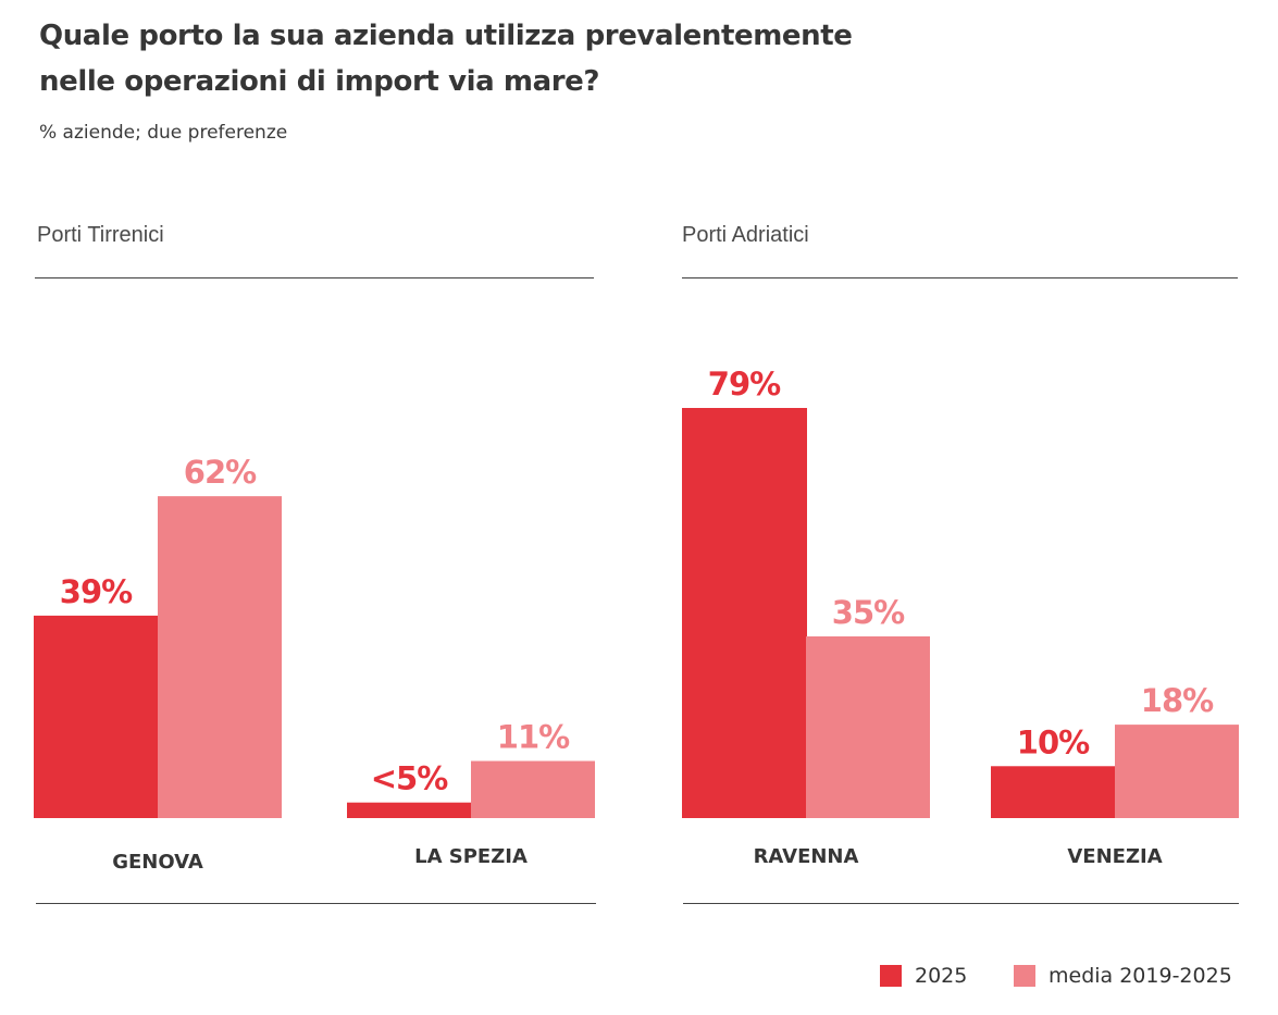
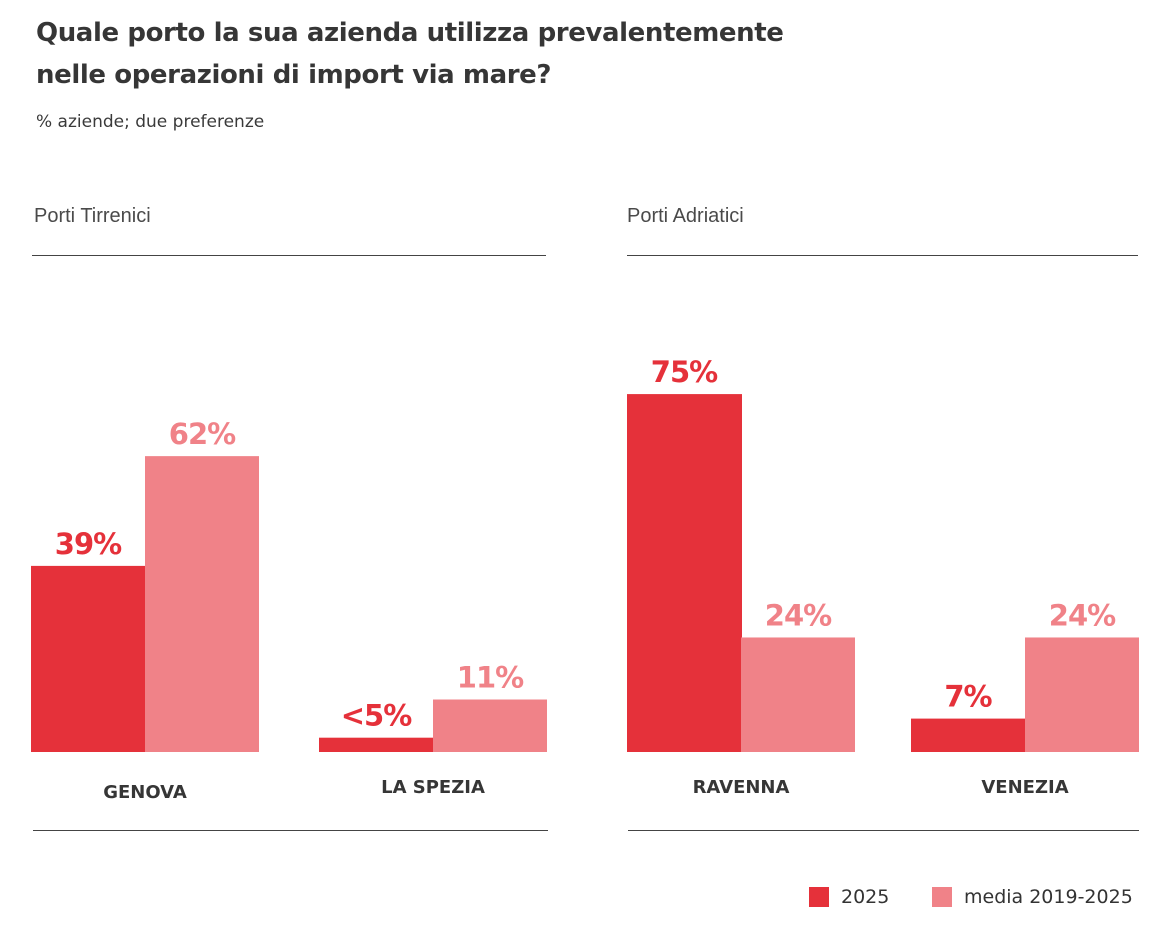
Porti Adriatici/2025/RAVENNA: 79% -> 75%
Porti Adriatici/media 2019-2025/RAVENNA: 35% -> 24%
Porti Adriatici/2025/VENEZIA: 10% -> 7%
Porti Adriatici/media 2019-2025/VENEZIA: 18% -> 24%
